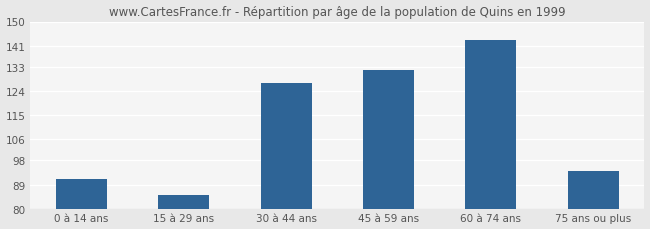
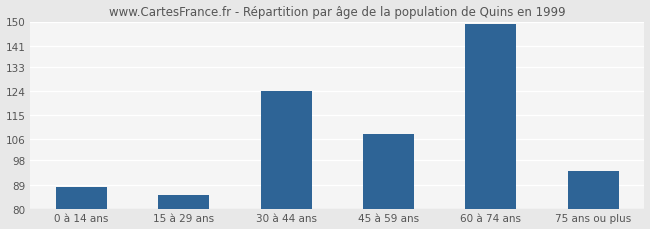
0 à 14 ans: 91 -> 88
30 à 44 ans: 127 -> 124
45 à 59 ans: 132 -> 108
60 à 74 ans: 143 -> 149
